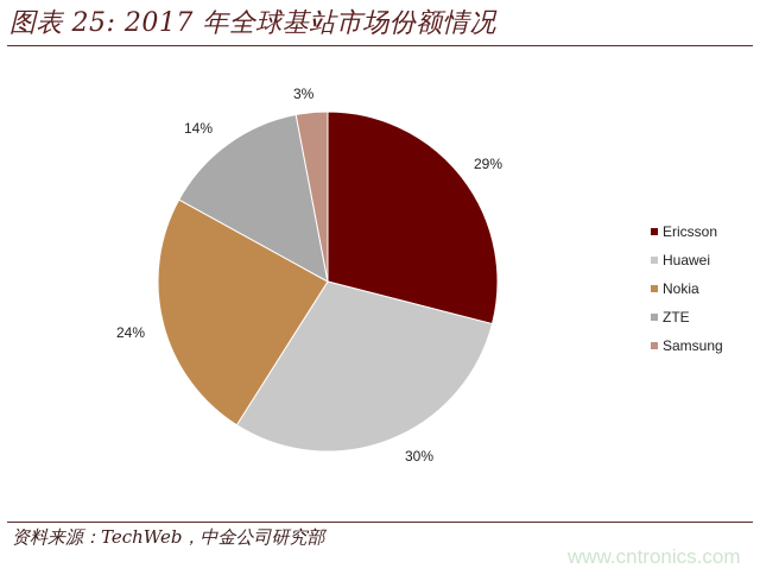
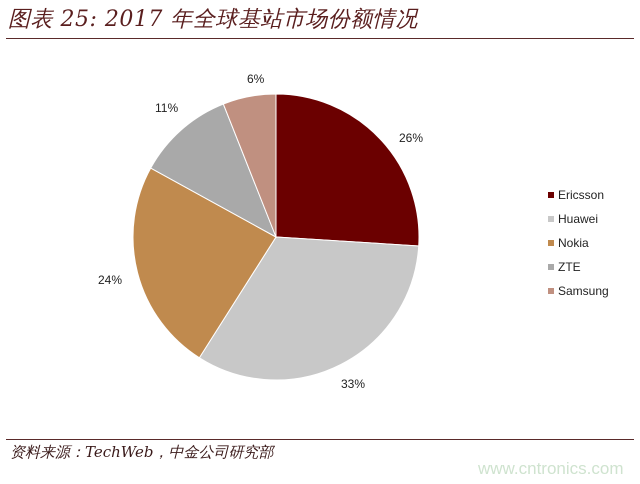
Ericsson: 29% -> 26%
Huawei: 30% -> 33%
ZTE: 14% -> 11%
Samsung: 3% -> 6%
